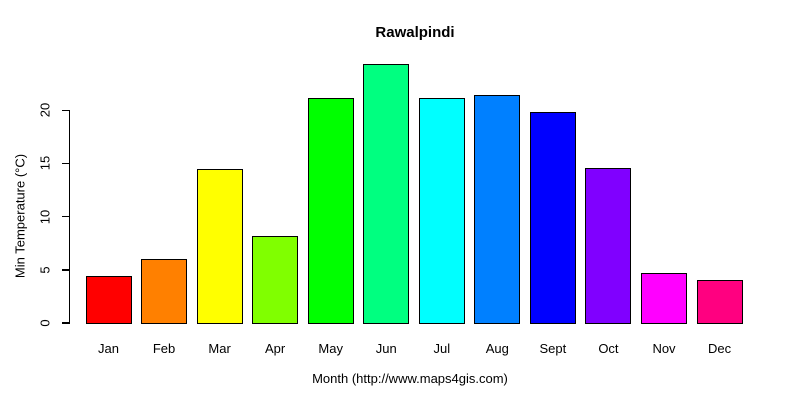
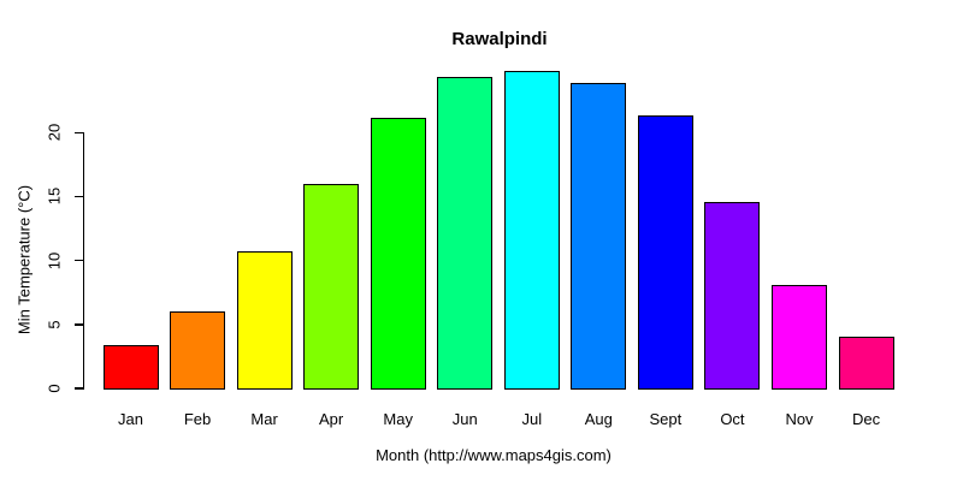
Jan: 4.4 -> 3.4
Mar: 14.5 -> 10.7
Apr: 8.2 -> 16.0
Jul: 21.2 -> 24.8
Aug: 21.4 -> 23.9
Sept: 19.8 -> 21.3
Nov: 4.7 -> 8.1
